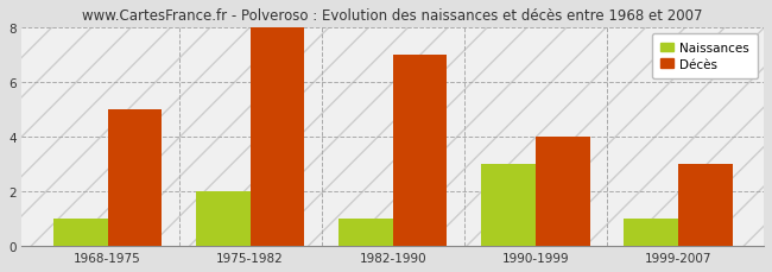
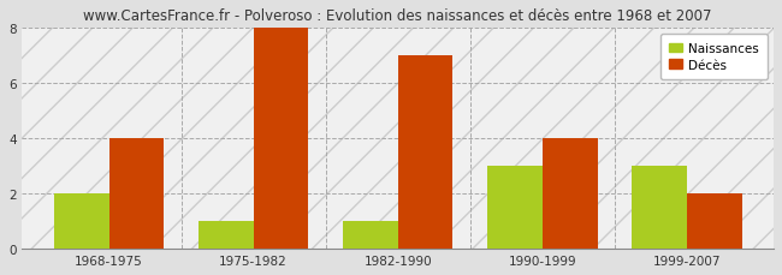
Naissances/1968-1975: 1 -> 2
Décès/1968-1975: 5 -> 4
Naissances/1975-1982: 2 -> 1
Naissances/1999-2007: 1 -> 3
Décès/1999-2007: 3 -> 2
